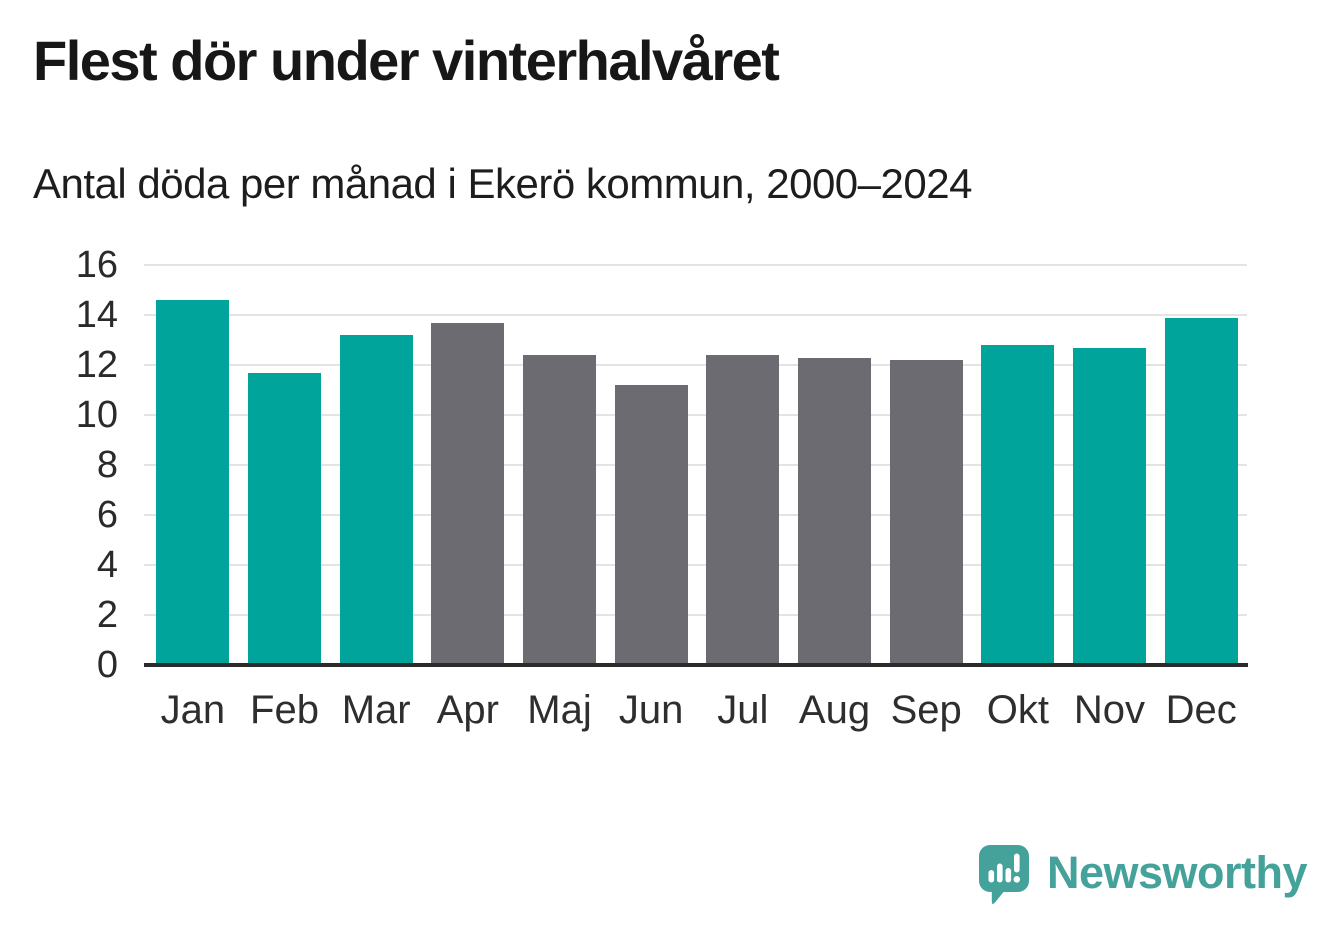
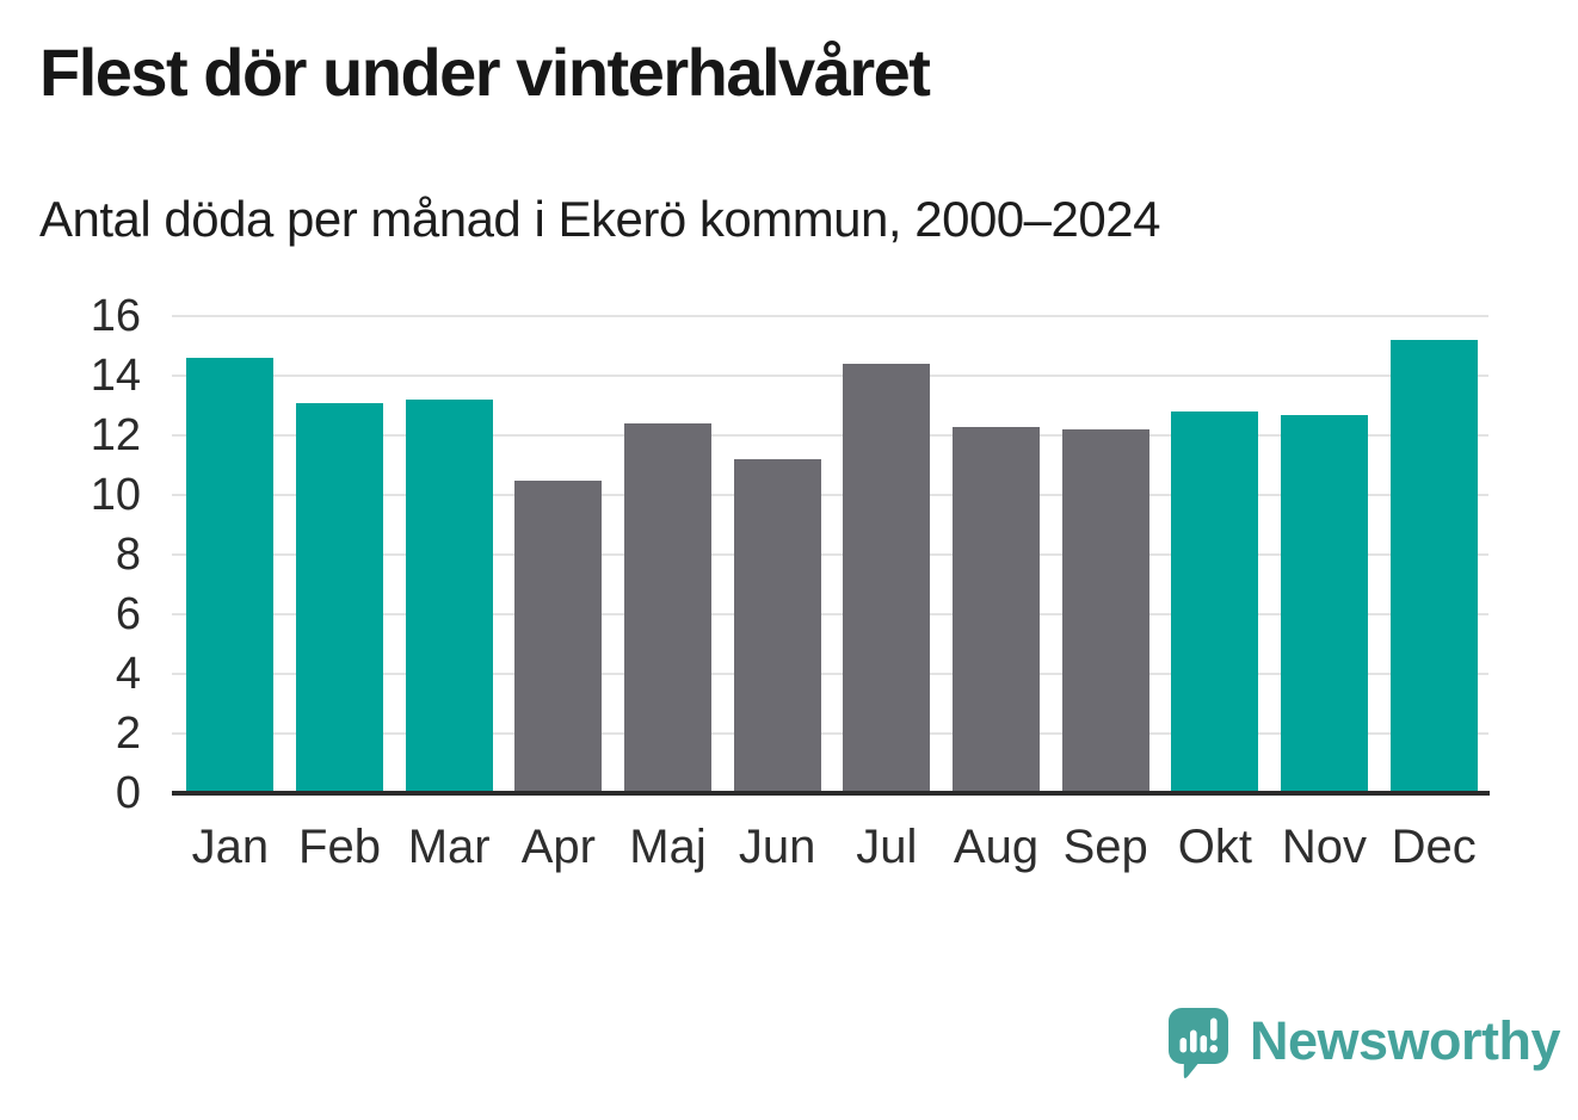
Feb: 11.7 -> 13.1
Apr: 13.7 -> 10.5
Jul: 12.4 -> 14.4
Dec: 13.9 -> 15.2
